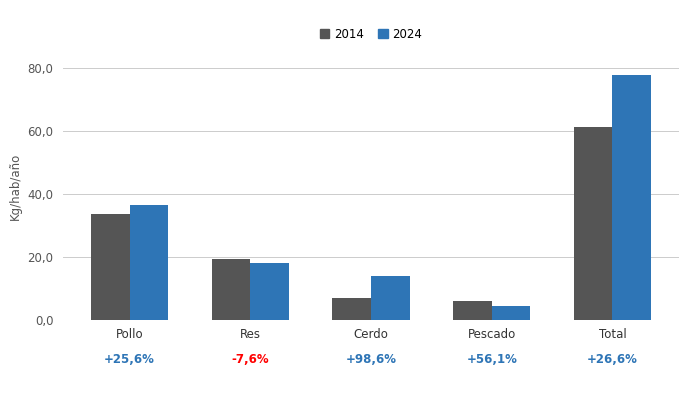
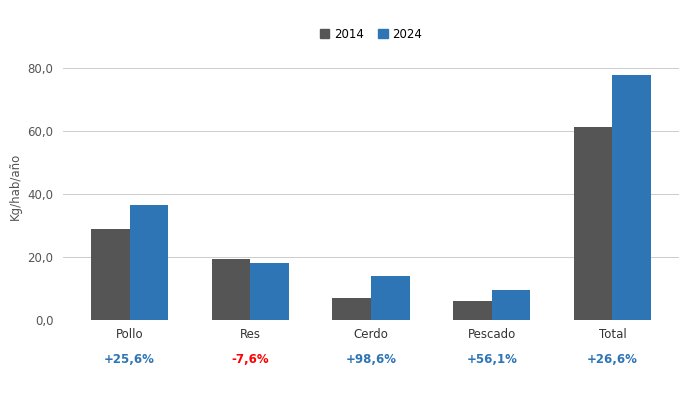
2014/Pollo: 33,5 -> 29,0
2024/Pescado: 4,5 -> 9,4
